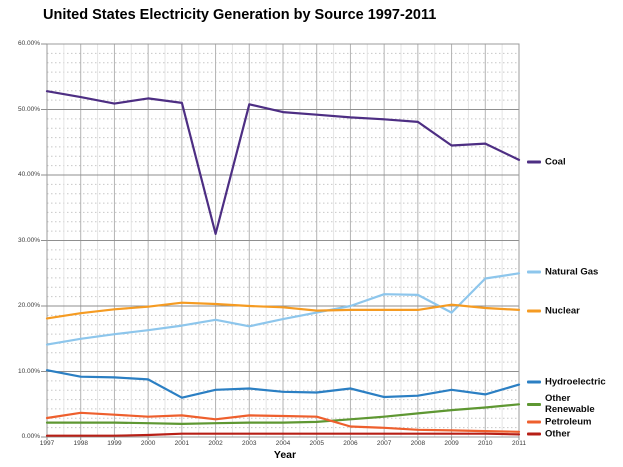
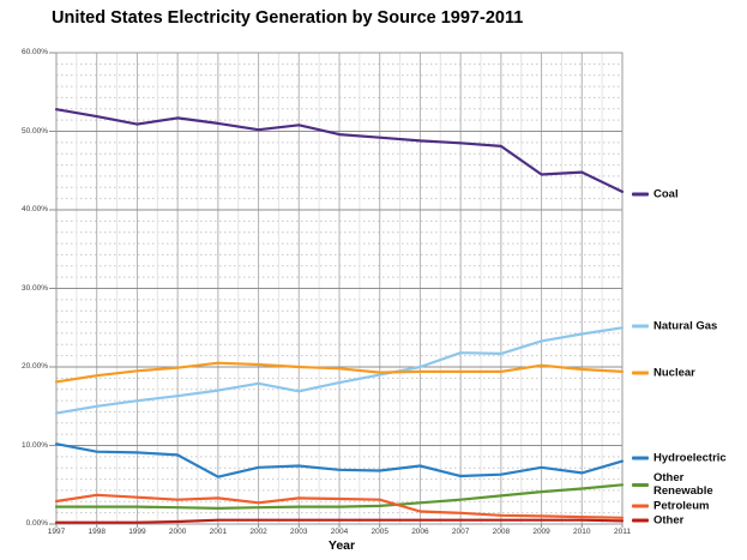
Coal/2002: 31% -> 50%
Natural Gas/2009: 19% -> 23%
